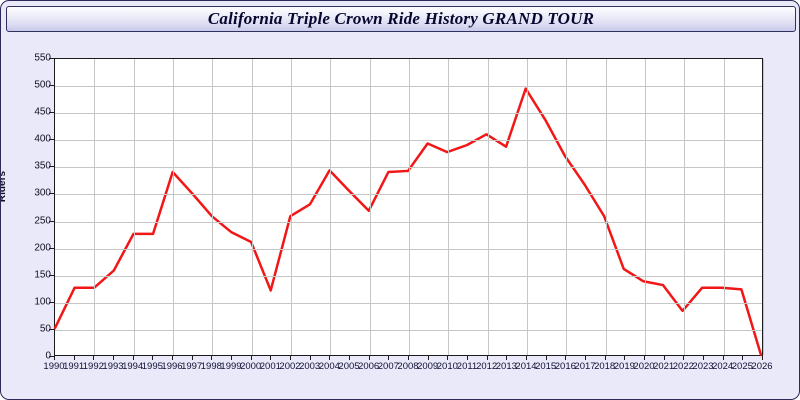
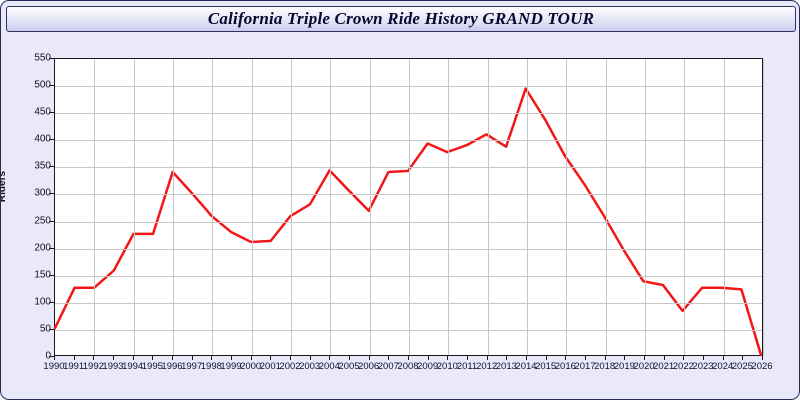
2001: 120 -> 210
2019: 160 -> 200
